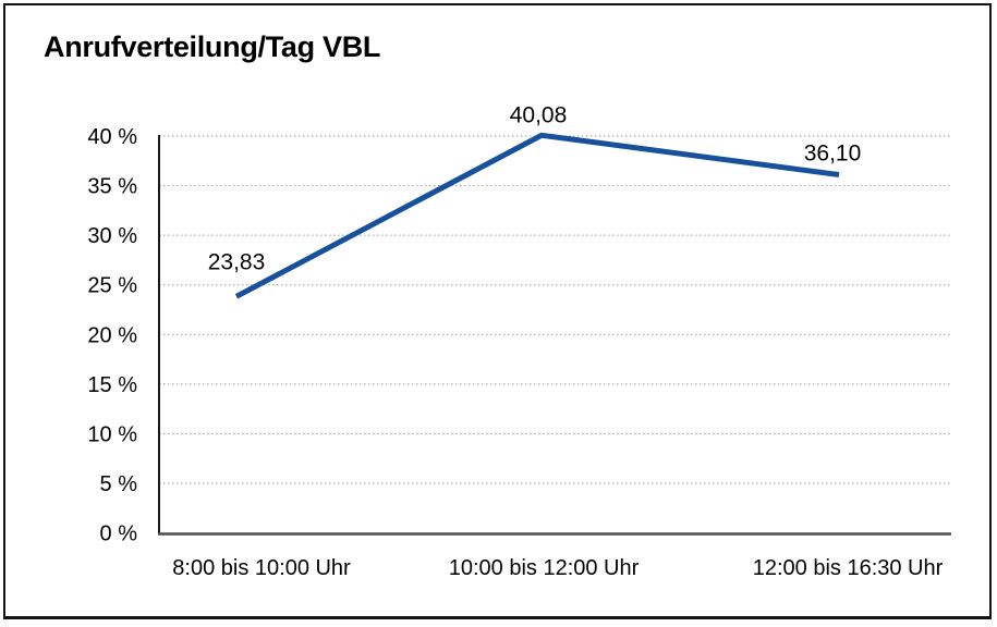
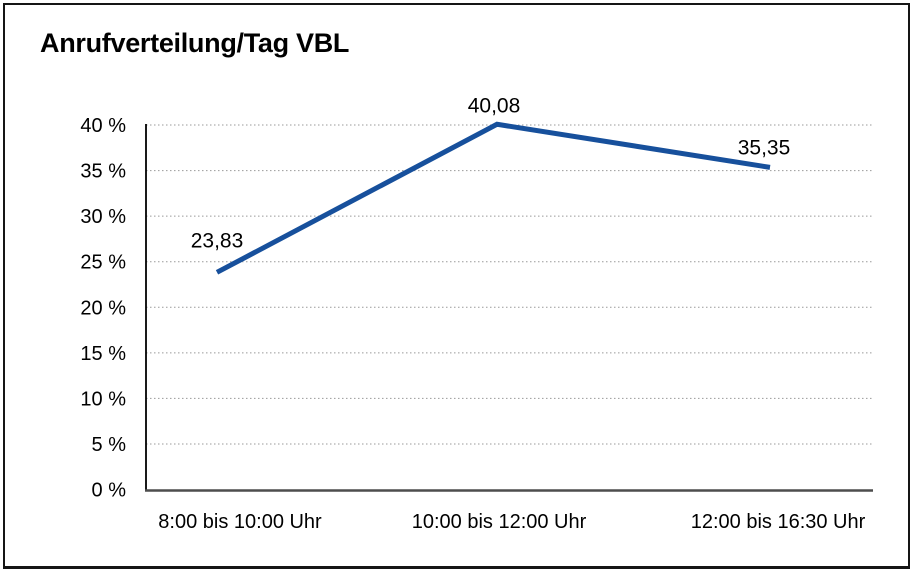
12:00 bis 16:30 Uhr: 36,10 -> 35,35
